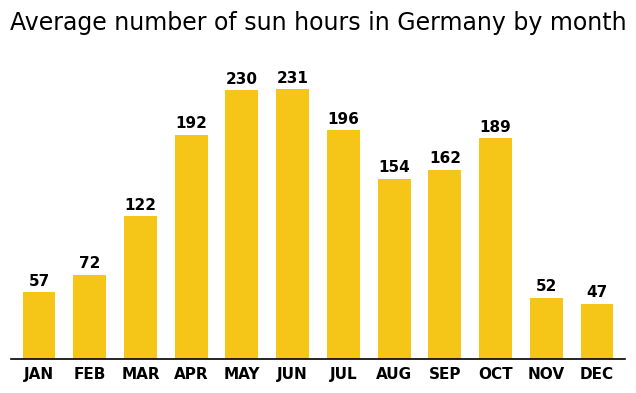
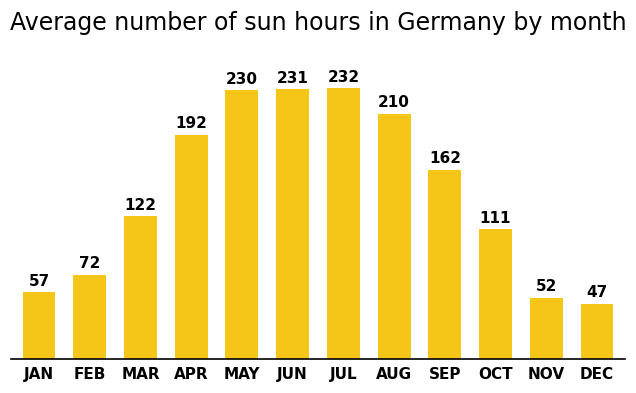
JUL: 196 -> 232
AUG: 154 -> 210
OCT: 189 -> 111
